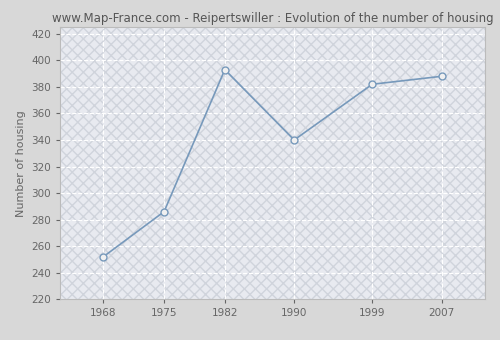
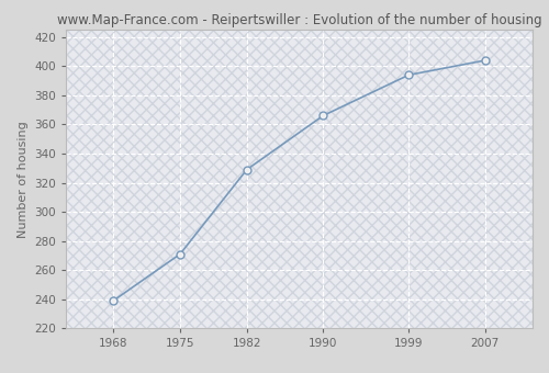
1968: 252 -> 239
1975: 286 -> 271
1982: 393 -> 329
1990: 340 -> 366
1999: 382 -> 394
2007: 388 -> 404
